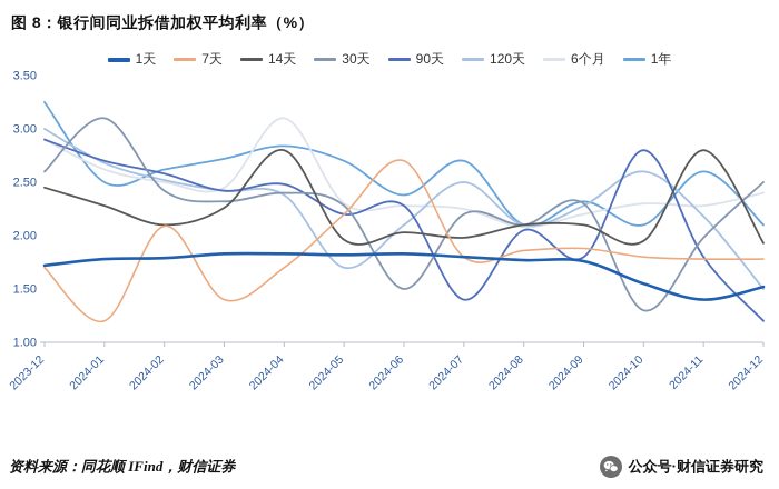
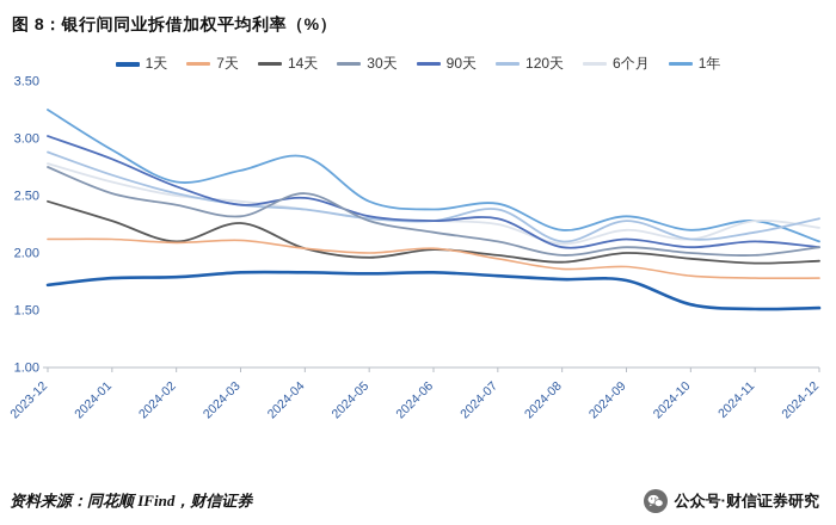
7天/2023-12: 1.7 -> 2.1
30天/2023-12: 2.6 -> 2.8
90天/2023-12: 2.9 -> 3.0
120天/2023-12: 3.0 -> 2.9
6个月/2023-12: 2.9 -> 2.8
7天/2024-01: 1.2 -> 2.1
30天/2024-01: 3.1 -> 2.5
90天/2024-01: 2.7 -> 2.8
1年/2024-01: 2.5 -> 2.9
7天/2024-03: 1.4 -> 2.1
7天/2024-04: 1.7 -> 2.0
14天/2024-04: 2.8 -> 2.0
30天/2024-04: 2.4 -> 2.5
6个月/2024-04: 3.1 -> 2.4
7天/2024-05: 2.2 -> 2.0
90天/2024-05: 2.2 -> 2.3
120天/2024-05: 1.7 -> 2.3
1年/2024-05: 2.7 -> 2.5
7天/2024-06: 2.7 -> 2.0
30天/2024-06: 1.5 -> 2.2
120天/2024-06: 2.1 -> 2.3
7天/2024-07: 1.8 -> 1.9
30天/2024-07: 2.2 -> 2.1
90天/2024-07: 1.4 -> 2.3
120天/2024-07: 2.5 -> 2.4
1年/2024-07: 2.7 -> 2.4
14天/2024-08: 2.1 -> 1.9
30天/2024-08: 2.1 -> 2.0
1年/2024-08: 2.1 -> 2.2
14天/2024-09: 2.1 -> 2.0
30天/2024-09: 2.3 -> 2.0
90天/2024-09: 1.8 -> 2.1
30天/2024-10: 1.3 -> 2.0
90天/2024-10: 2.8 -> 2.0
120天/2024-10: 2.6 -> 2.1
6个月/2024-10: 2.3 -> 2.1
1年/2024-10: 2.1 -> 2.2
1天/2024-11: 1.4 -> 1.5
14天/2024-11: 2.8 -> 1.9
90天/2024-11: 1.8 -> 2.1
1年/2024-11: 2.6 -> 2.3
30天/2024-12: 2.5 -> 2.0
90天/2024-12: 1.2 -> 2.0
120天/2024-12: 1.5 -> 2.3
6个月/2024-12: 2.4 -> 2.2
